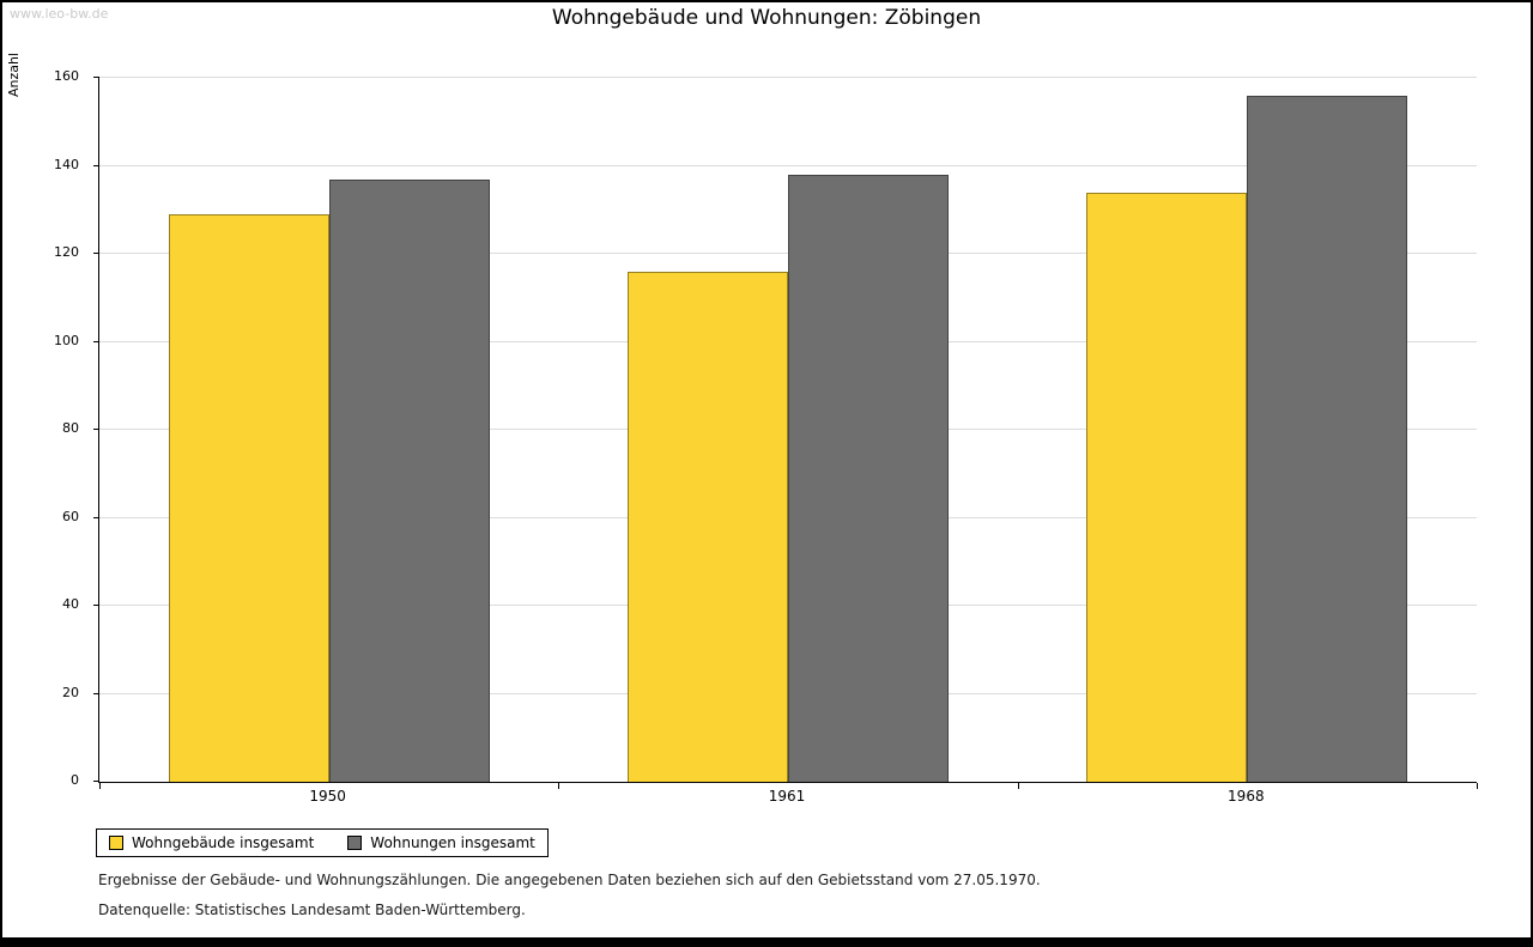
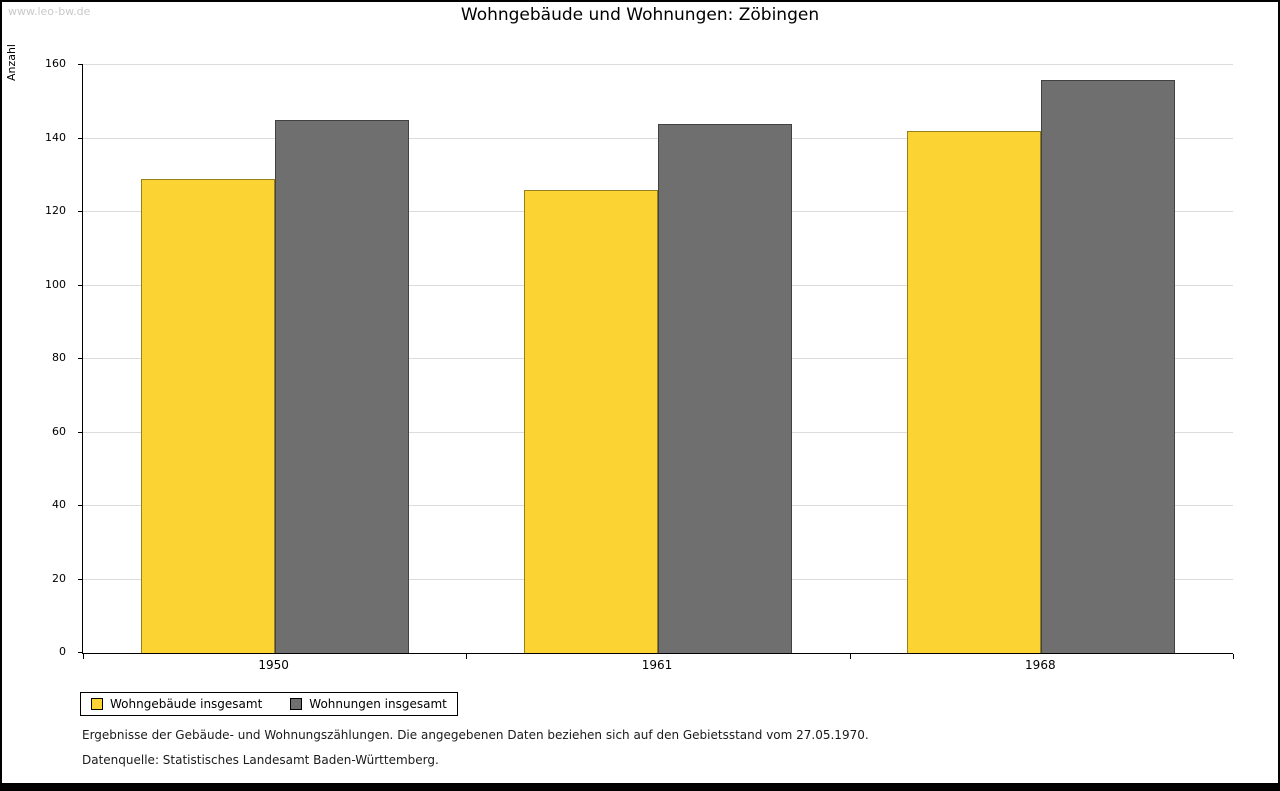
Wohnungen insgesamt/1950: 137 -> 145
Wohngebäude insgesamt/1961: 116 -> 126
Wohnungen insgesamt/1961: 138 -> 144
Wohngebäude insgesamt/1968: 134 -> 142
